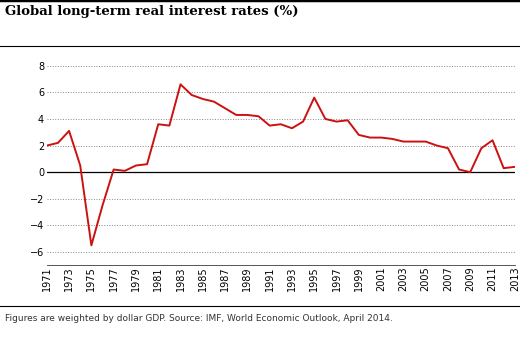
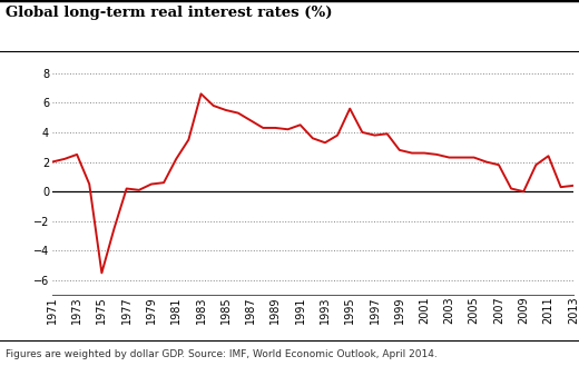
1973: 3.1 -> 2.5
1981: 3.6 -> 2.2
1991: 3.5 -> 4.5
